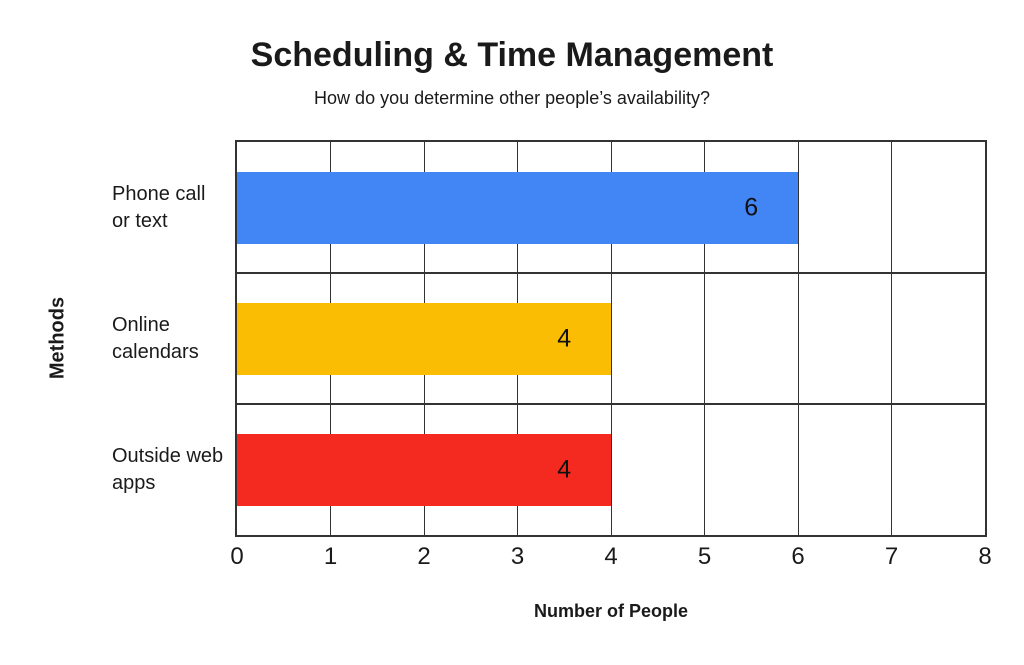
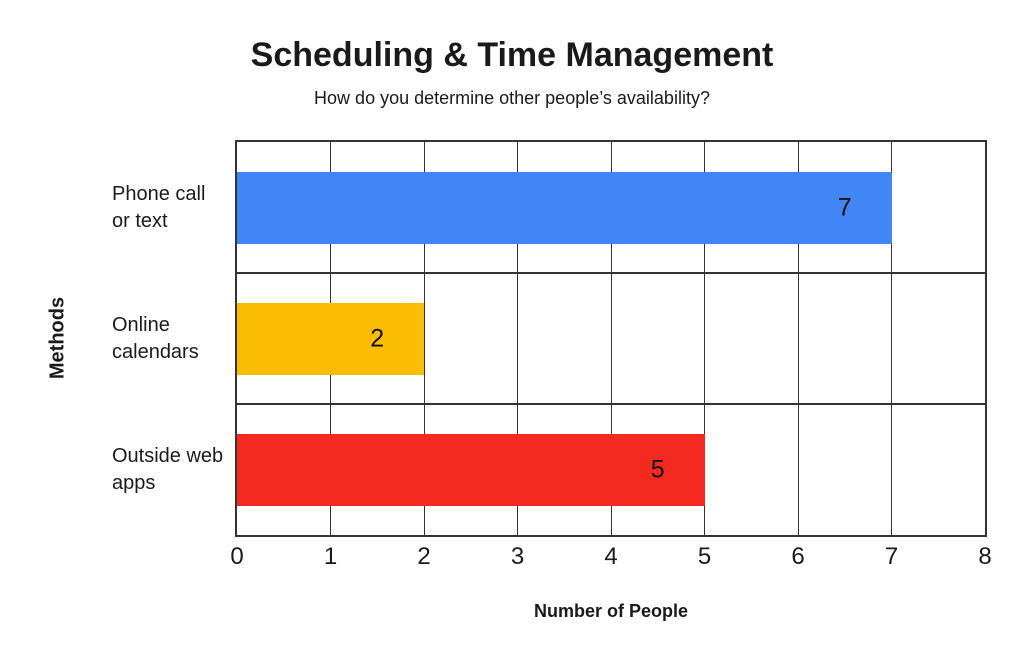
Phone call or text: 6 -> 7
Online calendars: 4 -> 2
Outside web apps: 4 -> 5
